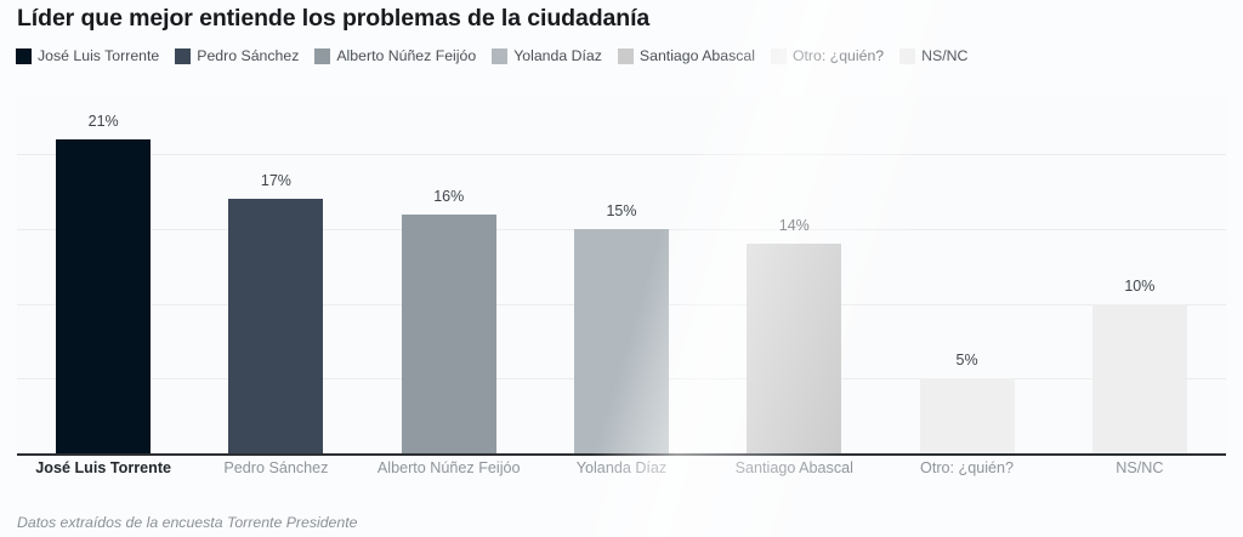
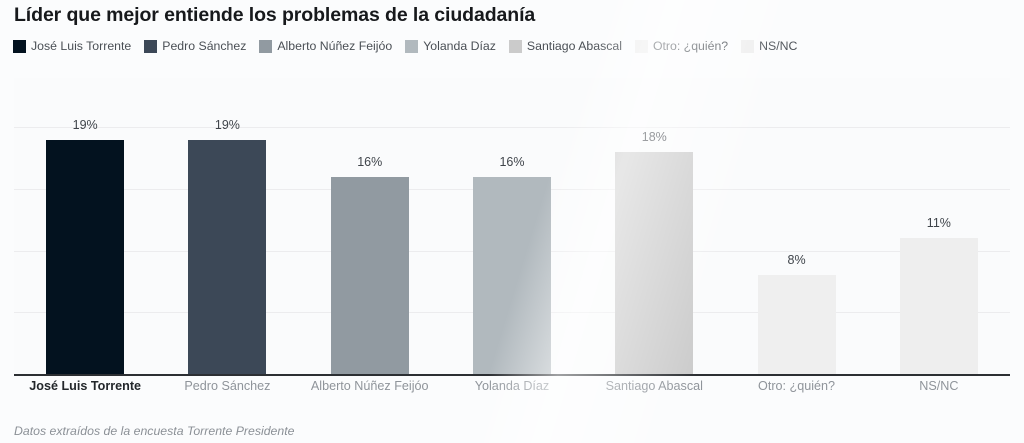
José Luis Torrente: 21% -> 19%
Pedro Sánchez: 17% -> 19%
Yolanda Díaz: 15% -> 16%
Santiago Abascal: 14% -> 18%
Otro: ¿quién?: 5% -> 8%
NS/NC: 10% -> 11%
